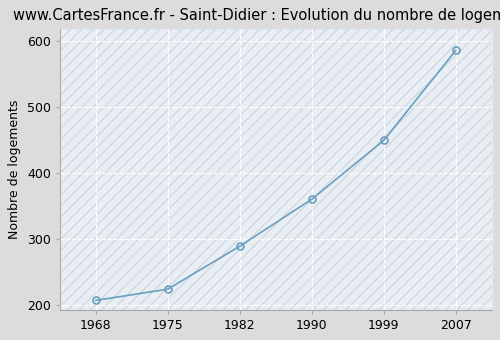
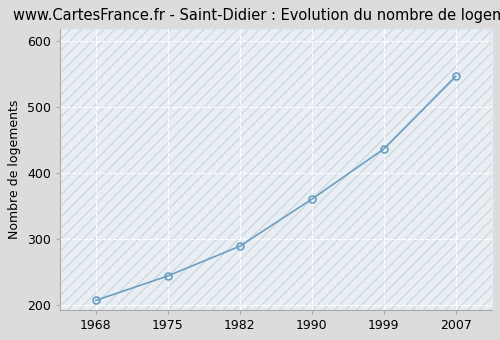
1975: 224 -> 244
1999: 449 -> 436
2007: 585 -> 546
